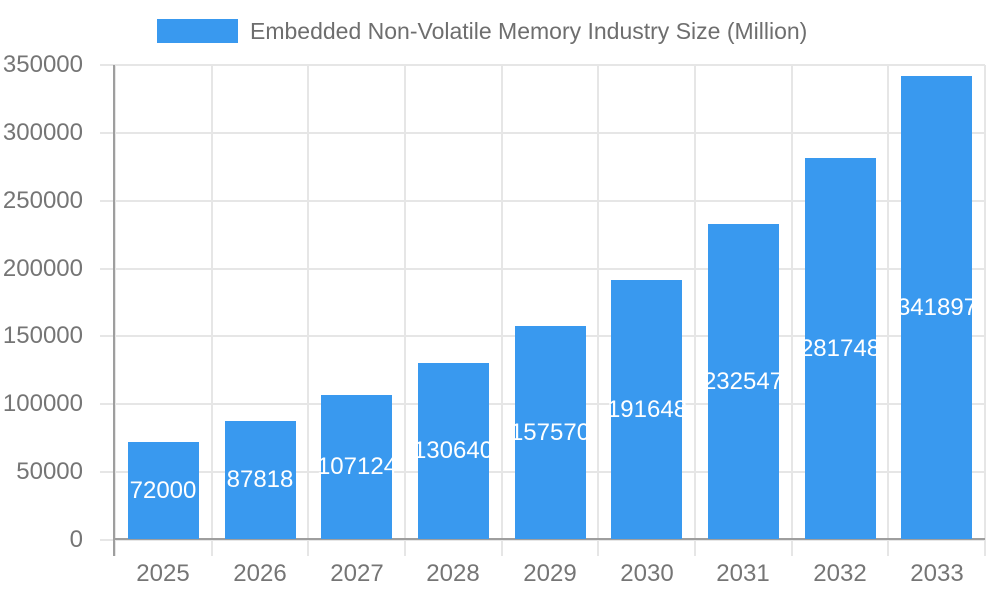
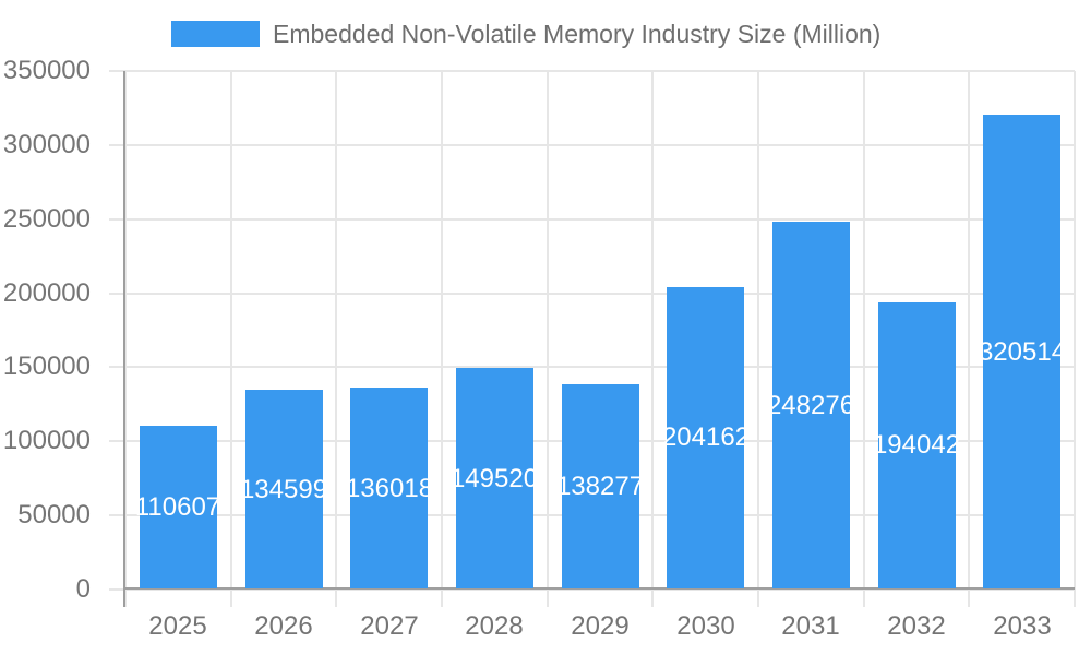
2025: 72000 -> 110607
2026: 87818 -> 134599
2027: 107124 -> 136018
2028: 130640 -> 149520
2029: 157570 -> 138277
2030: 191648 -> 204162
2031: 232547 -> 248276
2032: 281748 -> 194042
2033: 341897 -> 320514
